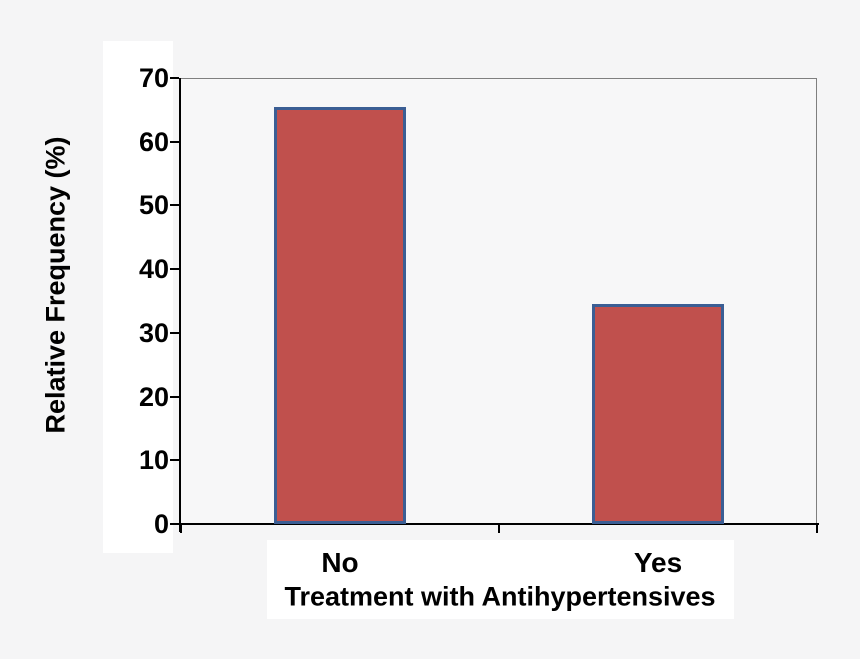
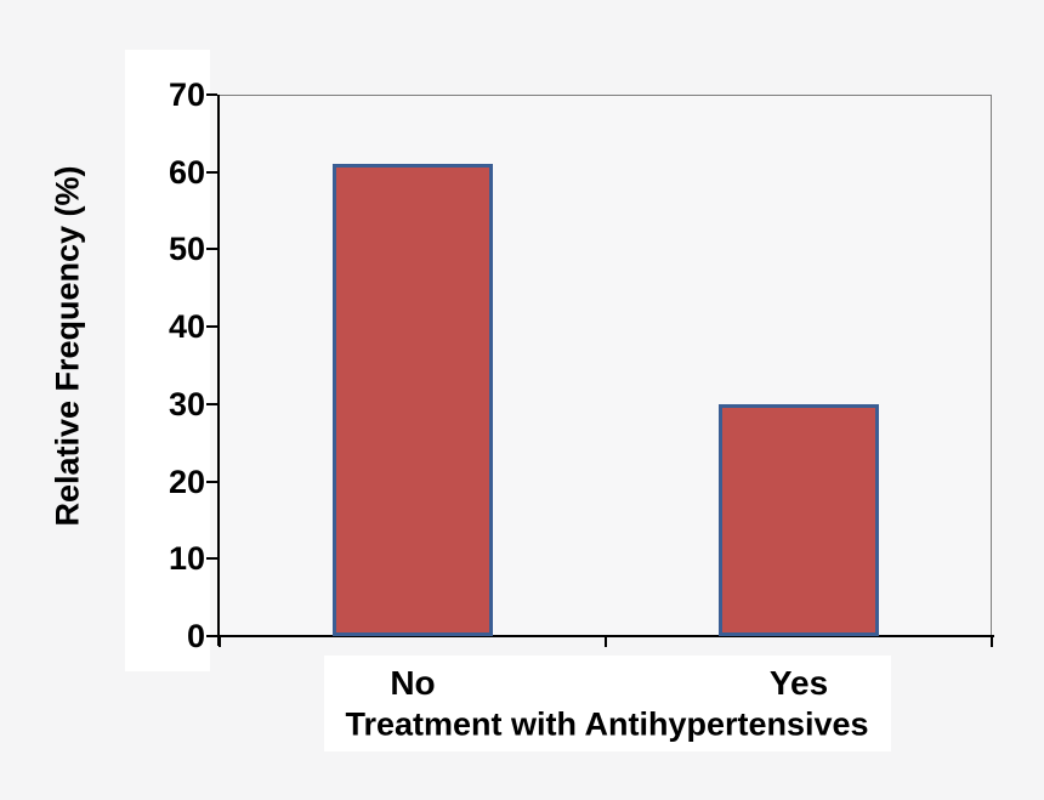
No: 66 -> 61
Yes: 34 -> 30
